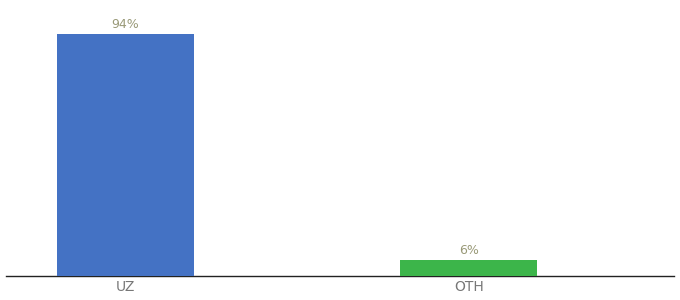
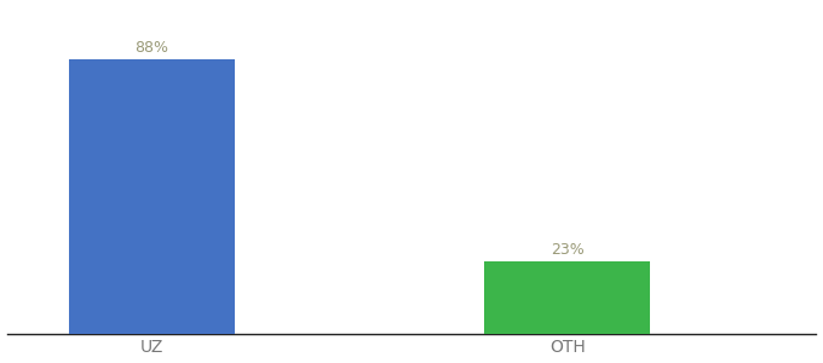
UZ: 94% -> 88%
OTH: 6% -> 23%
